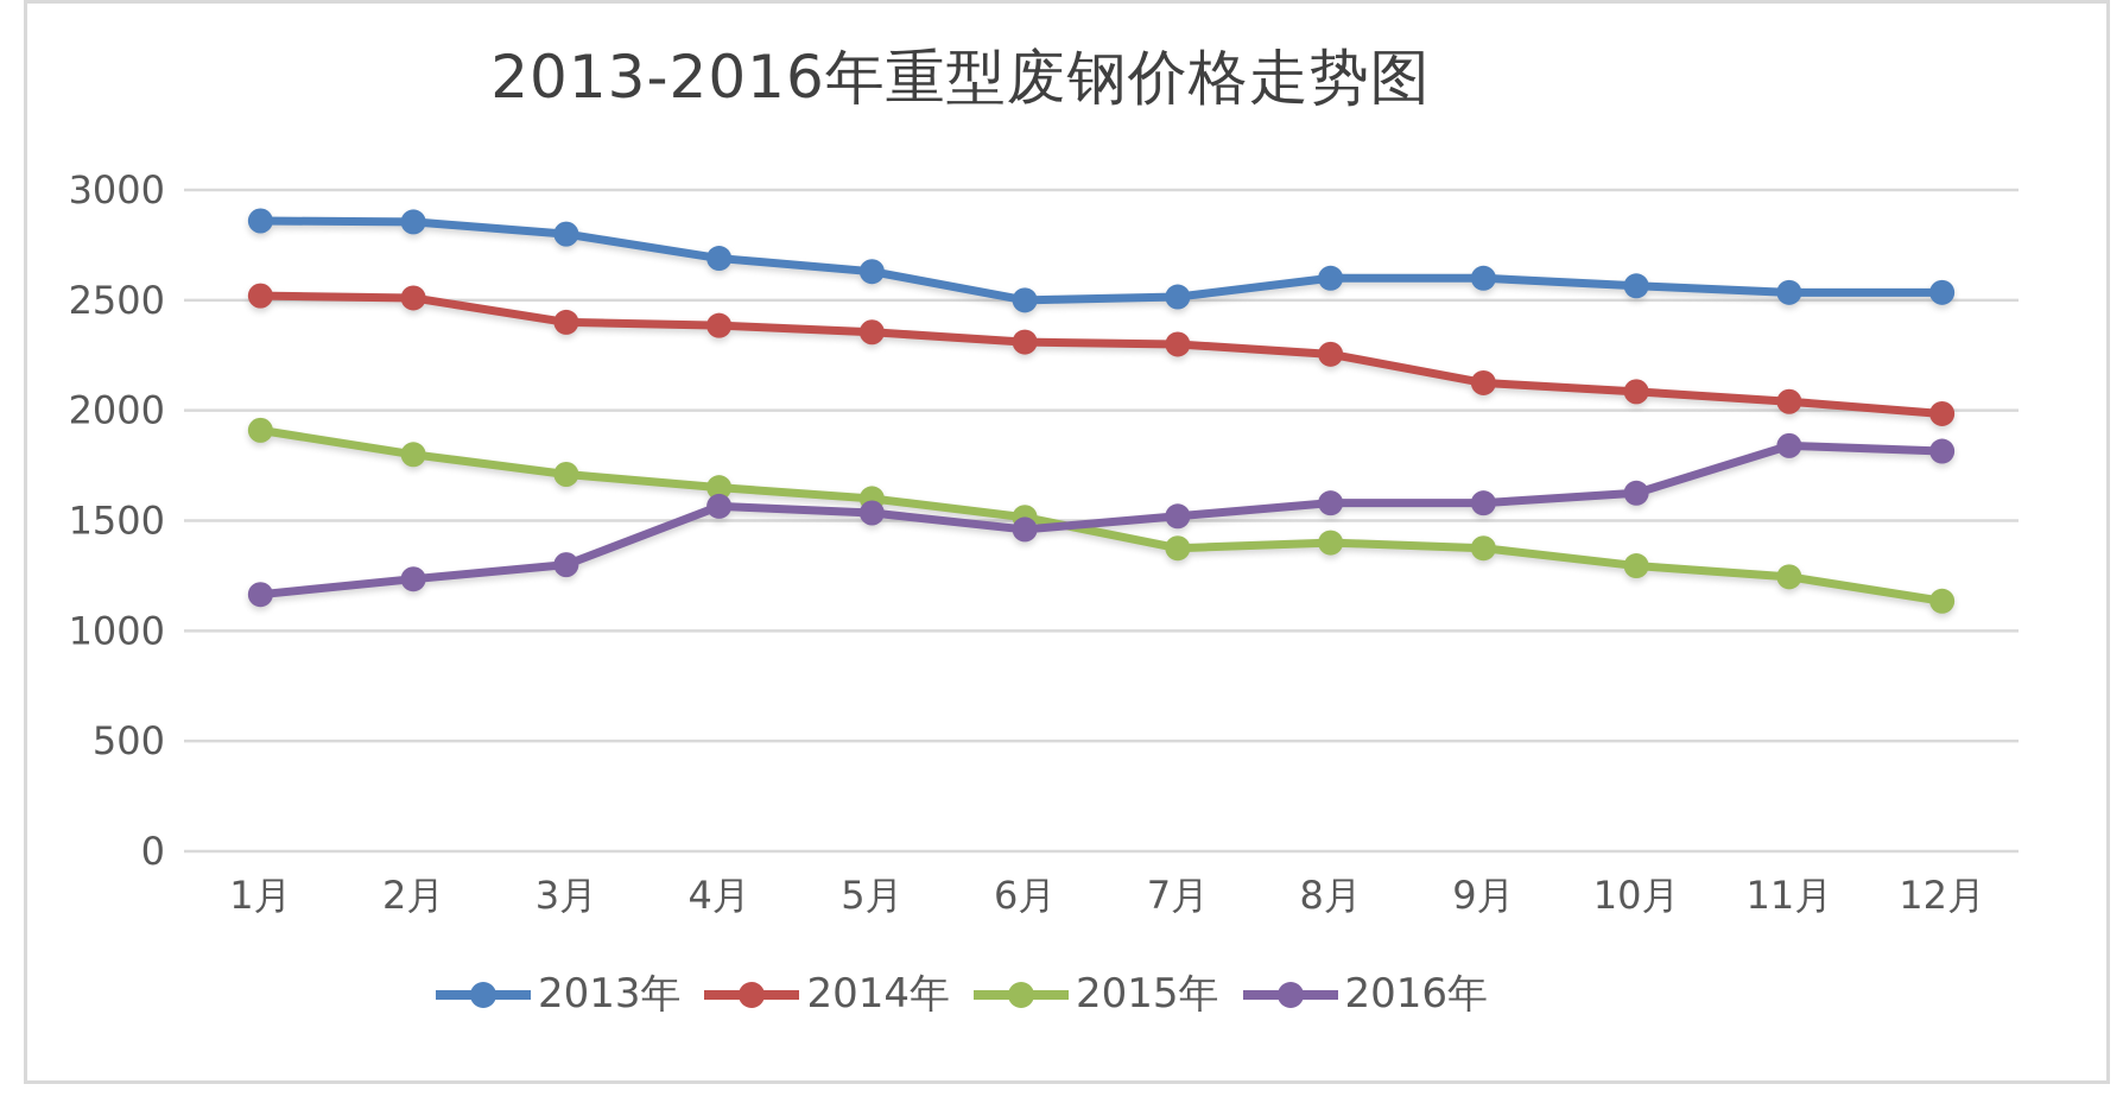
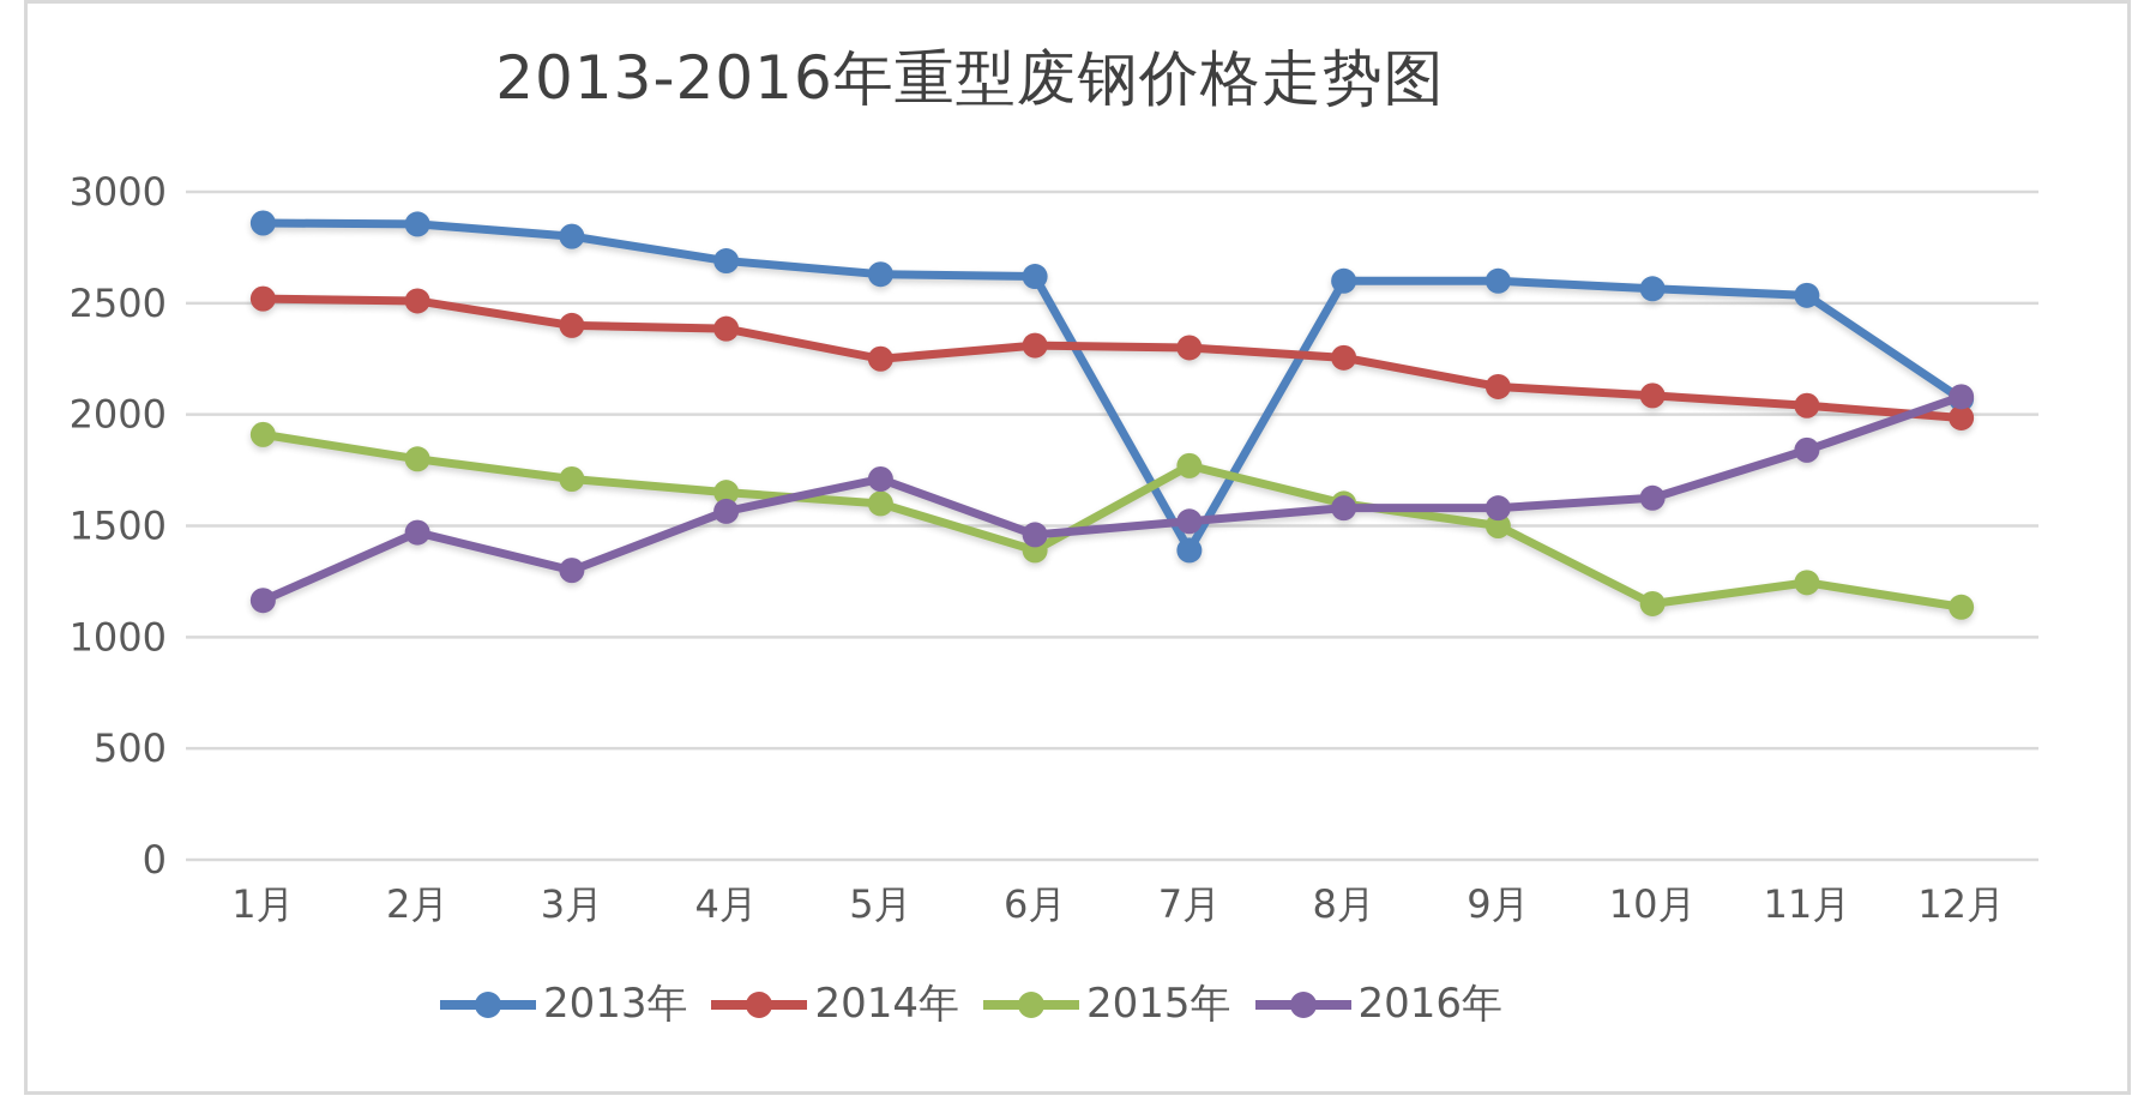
2016年/2月: 1240 -> 1470
2014年/5月: 2360 -> 2250
2016年/5月: 1540 -> 1710
2013年/6月: 2500 -> 2620
2015年/6月: 1520 -> 1390
2013年/7月: 2520 -> 1390
2015年/7月: 1380 -> 1770
2015年/8月: 1400 -> 1600
2015年/9月: 1380 -> 1500
2015年/10月: 1300 -> 1150
2013年/12月: 2540 -> 2070
2016年/12月: 1820 -> 2080
